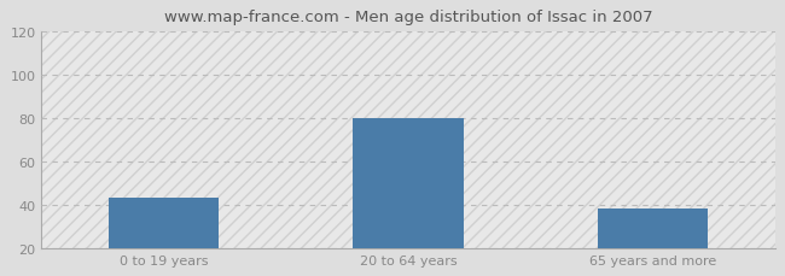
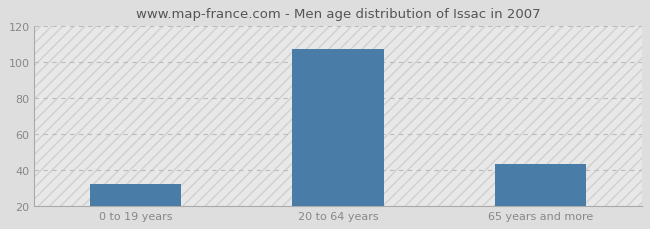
0 to 19 years: 43 -> 32
20 to 64 years: 80 -> 107
65 years and more: 38 -> 43
